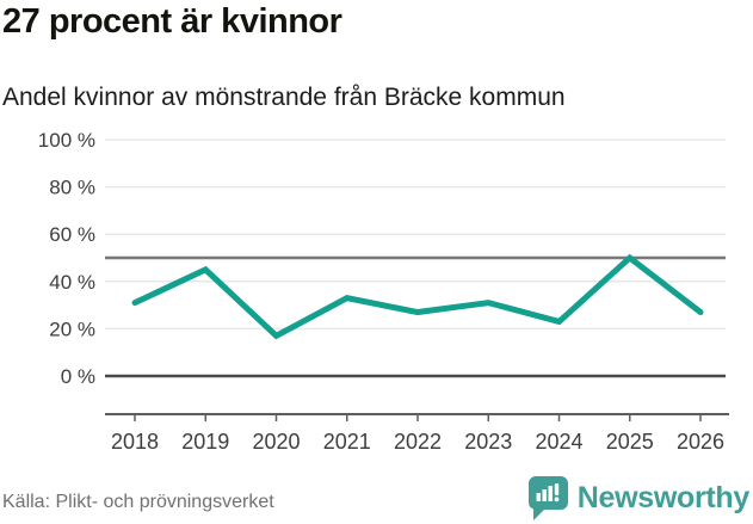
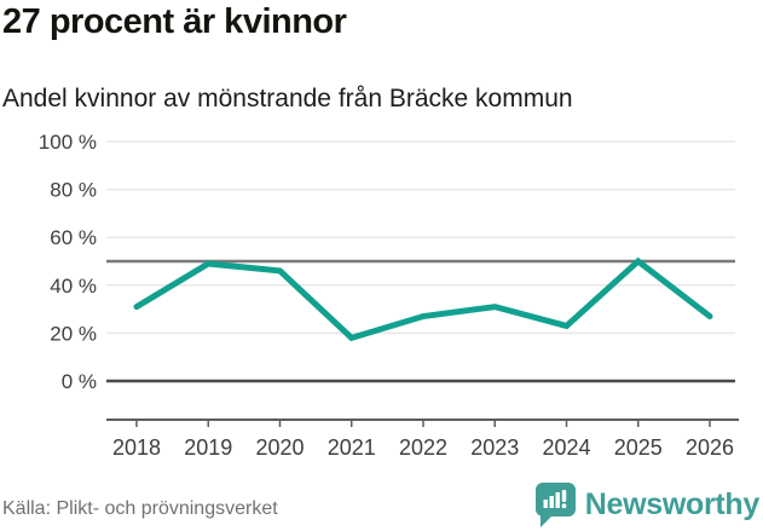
2019: 45% -> 49%
2020: 17% -> 46%
2021: 33% -> 18%
